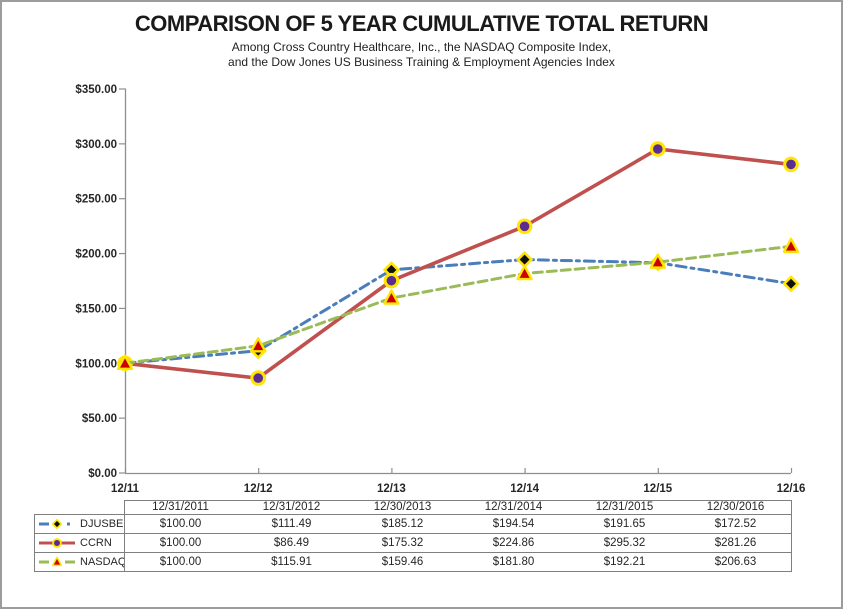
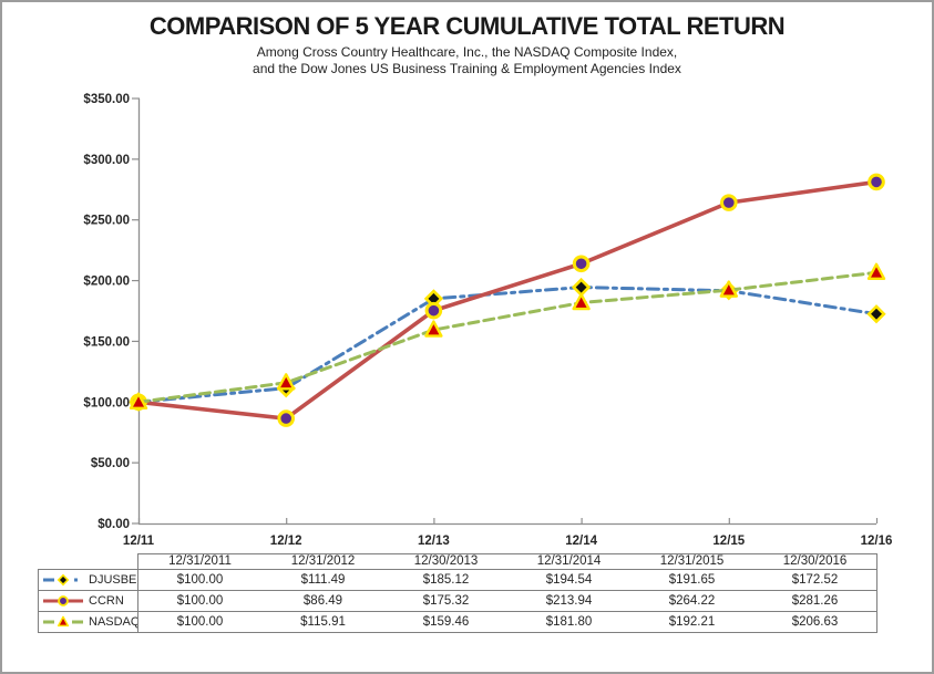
CCRN/12/14: $224.86 -> $213.94
CCRN/12/15: $295.32 -> $264.22
